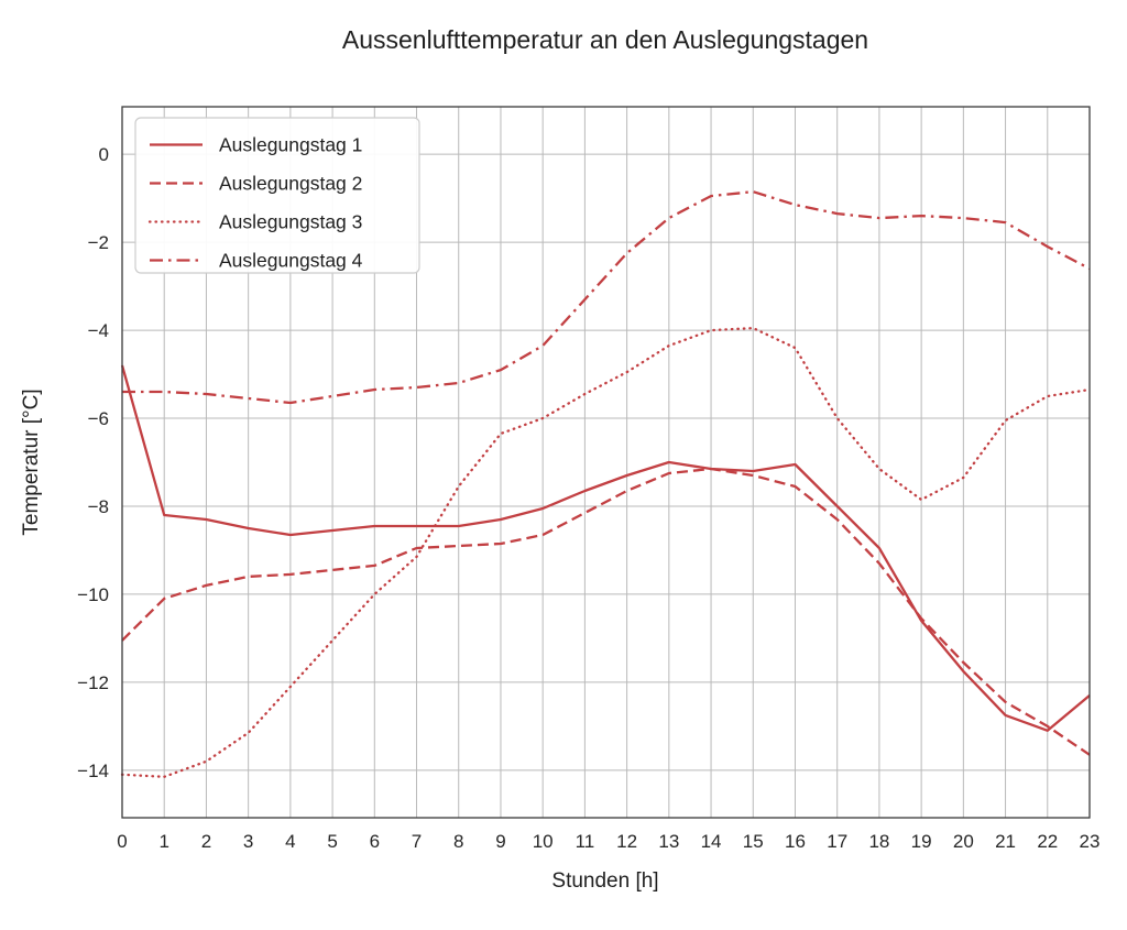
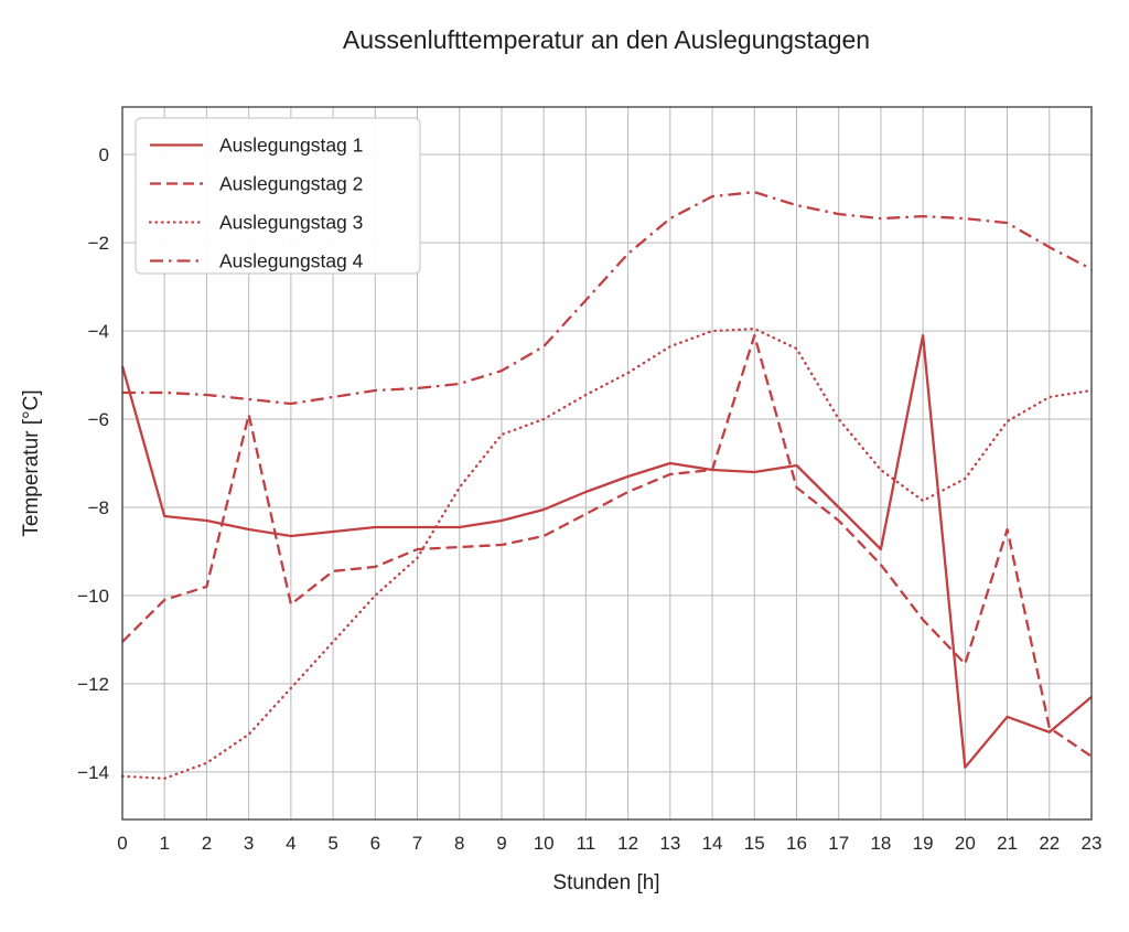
Auslegungstag 2/3: -9.6 -> -5.9
Auslegungstag 2/4: -9.6 -> -10.2
Auslegungstag 2/15: -7.3 -> -4.1
Auslegungstag 1/19: -10.6 -> -4.1
Auslegungstag 1/20: -11.8 -> -13.9
Auslegungstag 2/21: -12.4 -> -8.5
